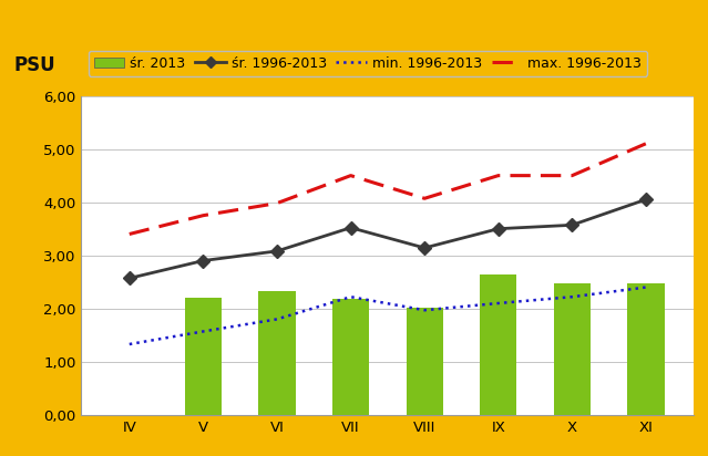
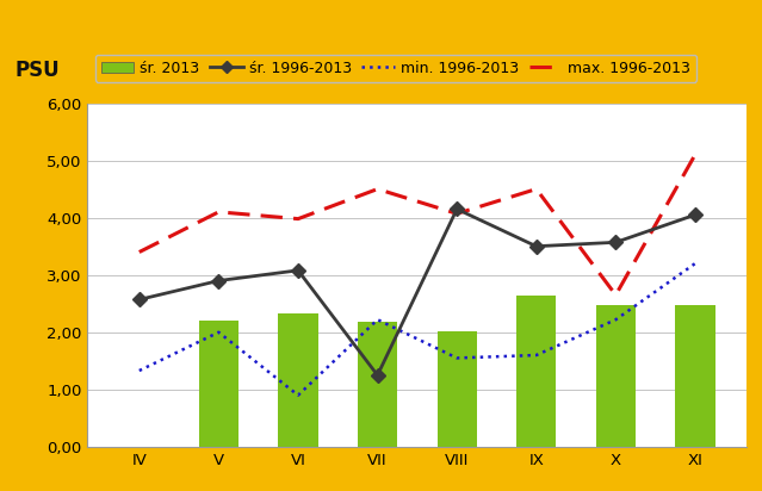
min. 1996-2013/V: 1,57 -> 2,00
max. 1996-2013/V: 3,75 -> 4,10
min. 1996-2013/VI: 1,80 -> 0,90
śr. 1996-2013/VII: 3,52 -> 1,25
śr. 1996-2013/VIII: 3,14 -> 4,15
min. 1996-2013/VIII: 1,97 -> 1,55
min. 1996-2013/IX: 2,10 -> 1,60
max. 1996-2013/X: 4,50 -> 2,65
min. 1996-2013/XI: 2,40 -> 3,20
